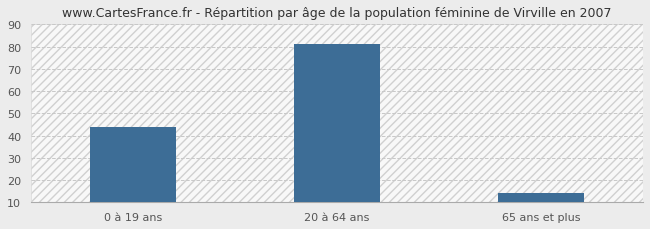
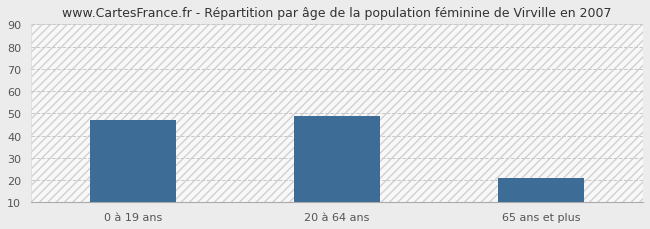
0 à 19 ans: 44 -> 47
20 à 64 ans: 81 -> 49
65 ans et plus: 14 -> 21
